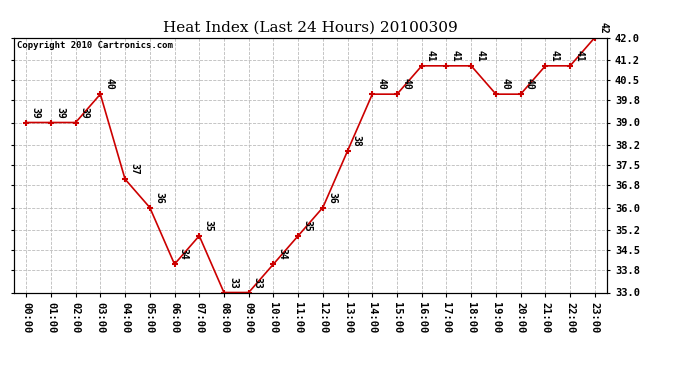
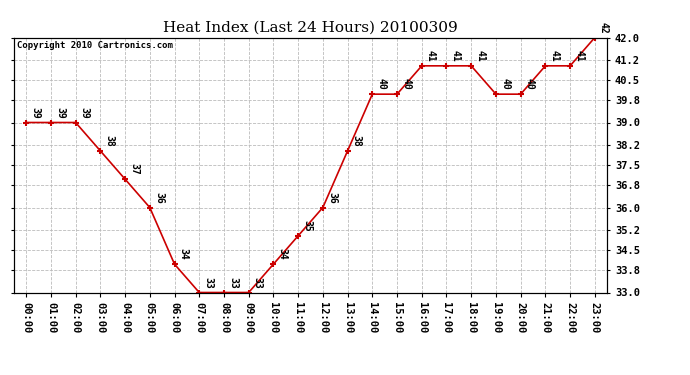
03:00: 40 -> 38
07:00: 35 -> 33
